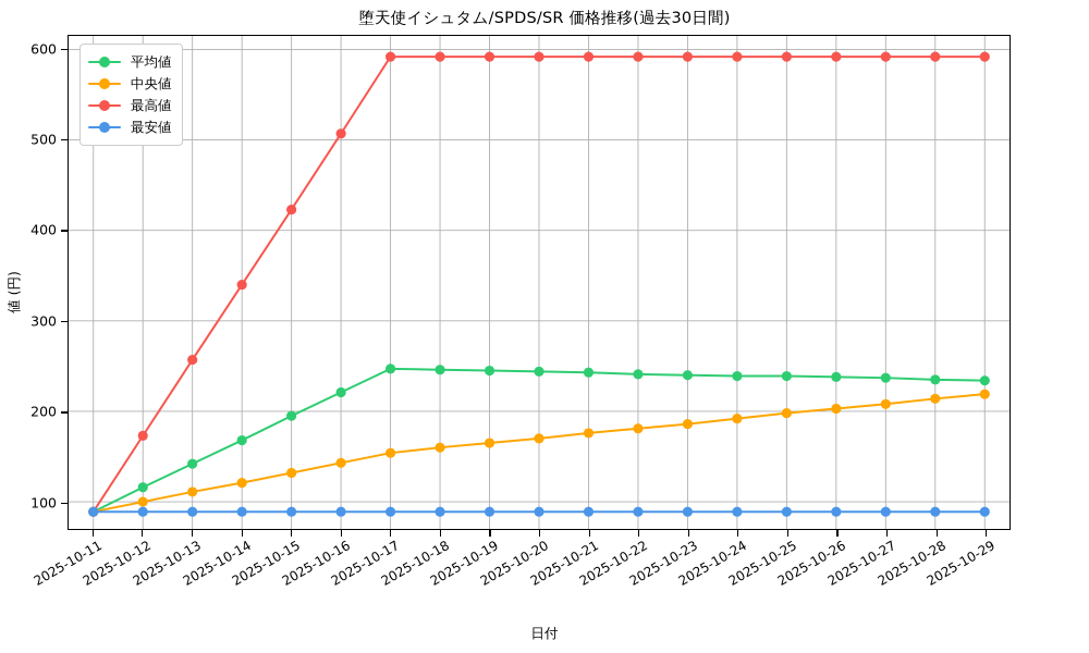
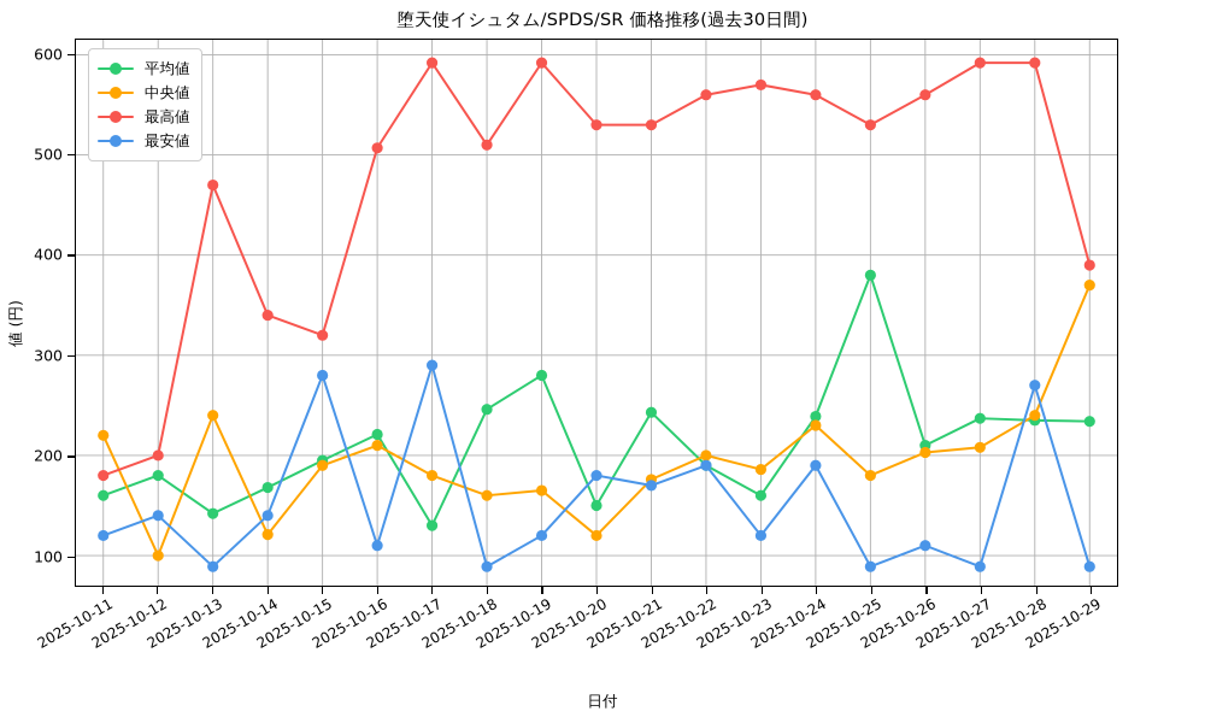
平均値/2025-10-11: 90 -> 160
中央値/2025-10-11: 90 -> 220
最高値/2025-10-11: 90 -> 180
最安値/2025-10-11: 90 -> 120
平均値/2025-10-12: 120 -> 180
最高値/2025-10-12: 170 -> 200
最安値/2025-10-12: 90 -> 140
中央値/2025-10-13: 110 -> 240
最高値/2025-10-13: 260 -> 470
最安値/2025-10-14: 90 -> 140
中央値/2025-10-15: 130 -> 190
最高値/2025-10-15: 420 -> 320
最安値/2025-10-15: 90 -> 280
中央値/2025-10-16: 140 -> 210
最安値/2025-10-16: 90 -> 110
平均値/2025-10-17: 250 -> 130
中央値/2025-10-17: 150 -> 180
最安値/2025-10-17: 90 -> 290
最高値/2025-10-18: 590 -> 510
平均値/2025-10-19: 240 -> 280
最安値/2025-10-19: 90 -> 120
平均値/2025-10-20: 240 -> 150
中央値/2025-10-20: 170 -> 120
最高値/2025-10-20: 590 -> 530
最安値/2025-10-20: 90 -> 180
最高値/2025-10-21: 590 -> 530
最安値/2025-10-21: 90 -> 170
平均値/2025-10-22: 240 -> 190
中央値/2025-10-22: 180 -> 200
最高値/2025-10-22: 590 -> 560
最安値/2025-10-22: 90 -> 190
平均値/2025-10-23: 240 -> 160
最高値/2025-10-23: 590 -> 570
最安値/2025-10-23: 90 -> 120
中央値/2025-10-24: 190 -> 230
最高値/2025-10-24: 590 -> 560
最安値/2025-10-24: 90 -> 190
平均値/2025-10-25: 240 -> 380
中央値/2025-10-25: 200 -> 180
最高値/2025-10-25: 590 -> 530
平均値/2025-10-26: 240 -> 210
最高値/2025-10-26: 590 -> 560
最安値/2025-10-26: 90 -> 110
中央値/2025-10-28: 210 -> 240
最安値/2025-10-28: 90 -> 270
中央値/2025-10-29: 220 -> 370
最高値/2025-10-29: 590 -> 390
